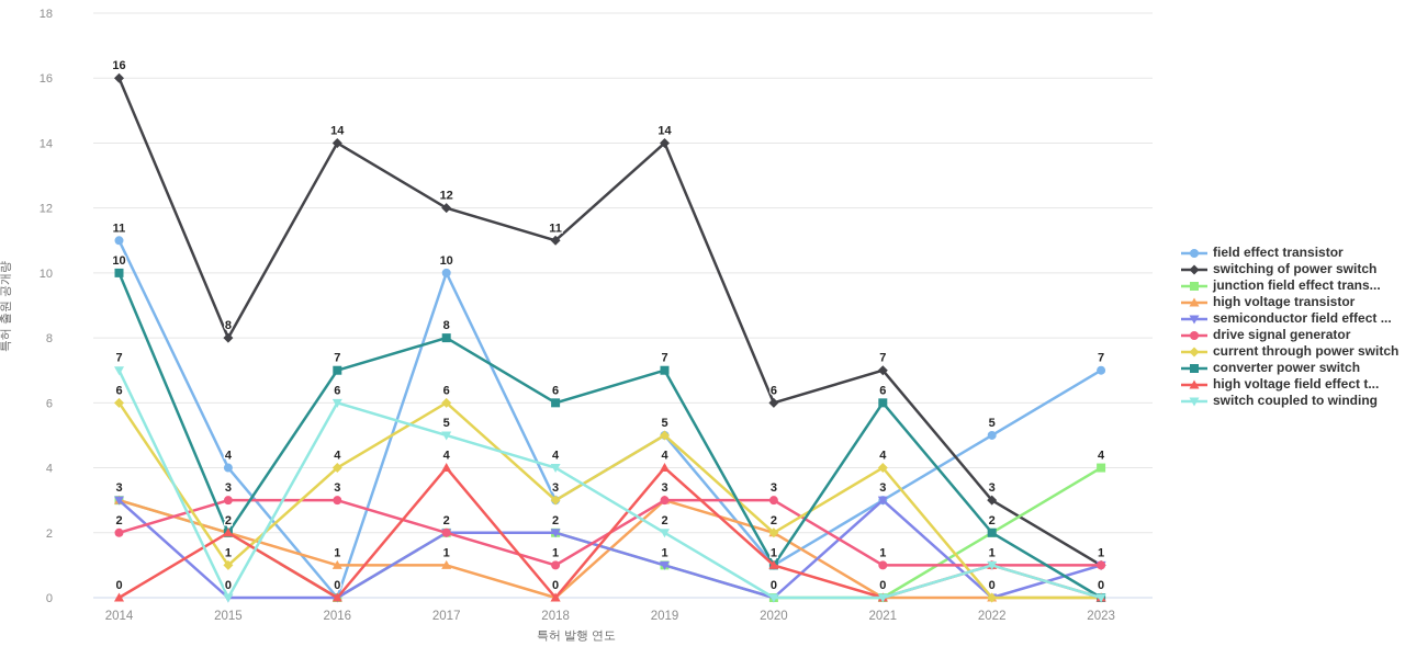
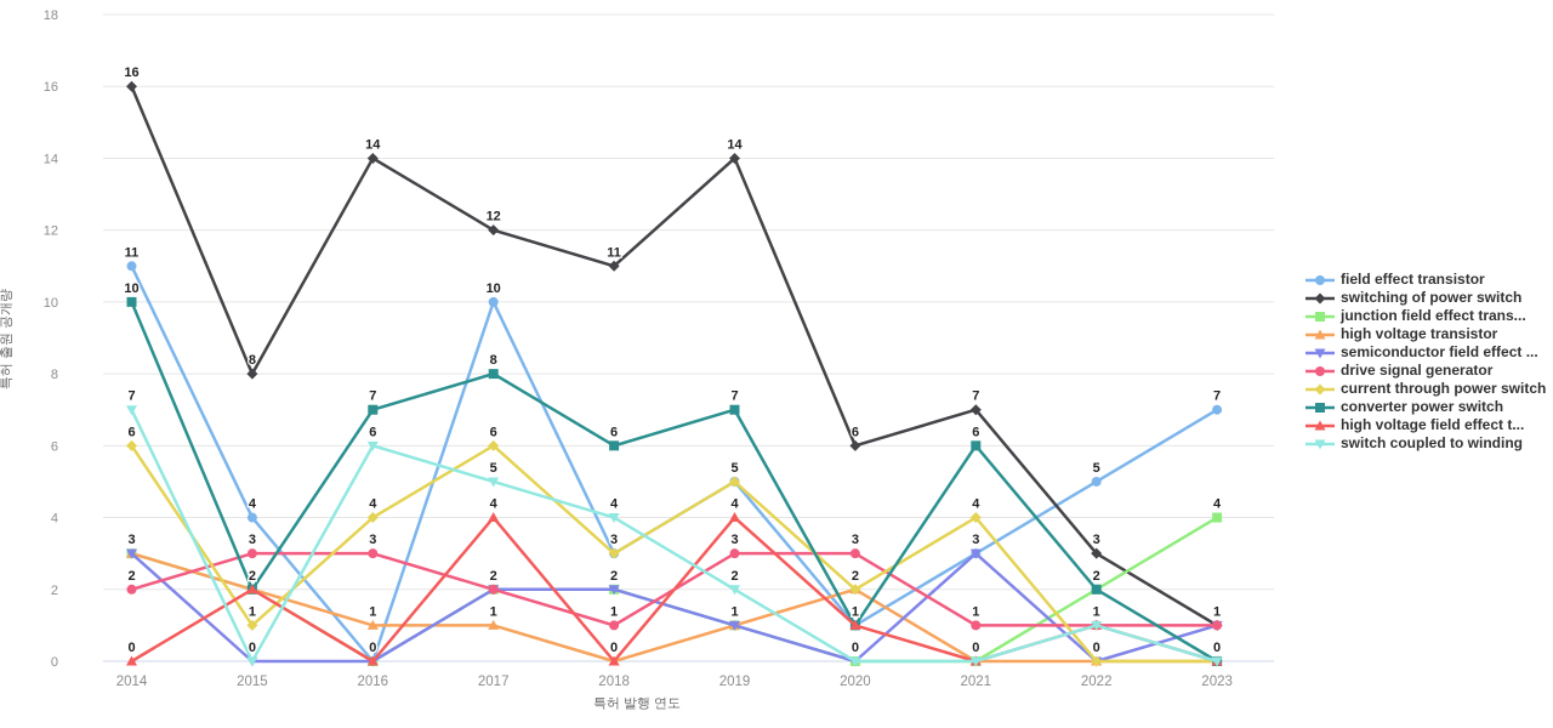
high voltage transistor/2019: 3 -> 1
